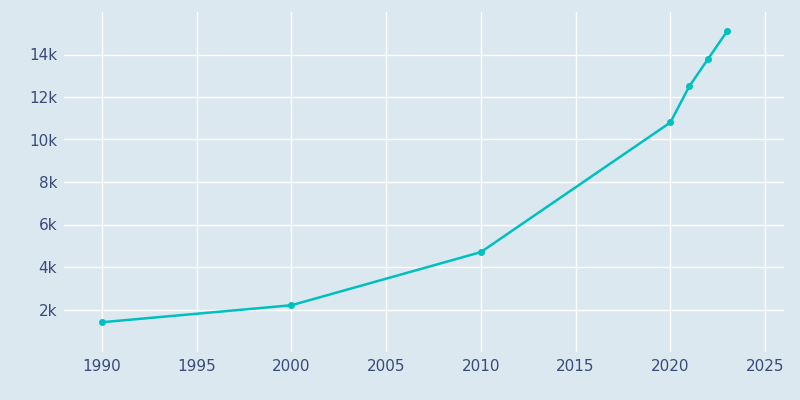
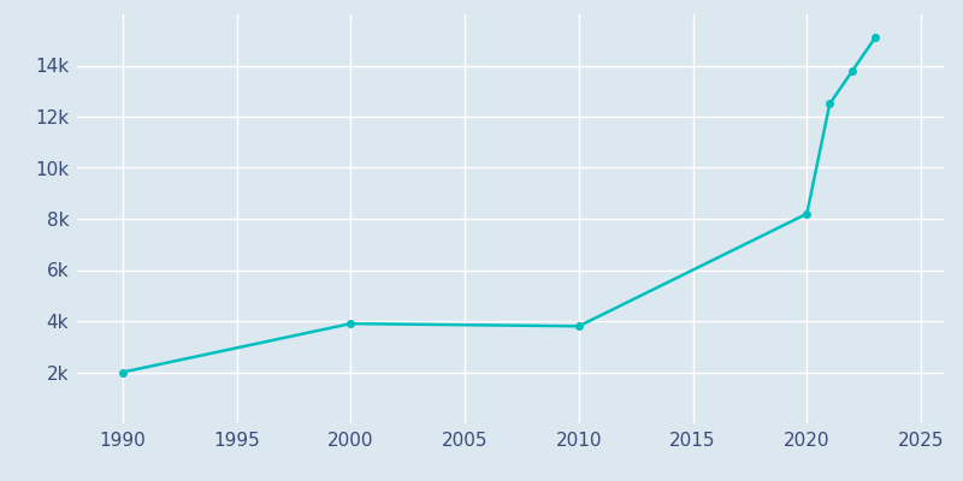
1990: 1.4k -> 2.0k
2000: 2.2k -> 3.9k
2010: 4.7k -> 3.8k
2020: 10.8k -> 8.2k
